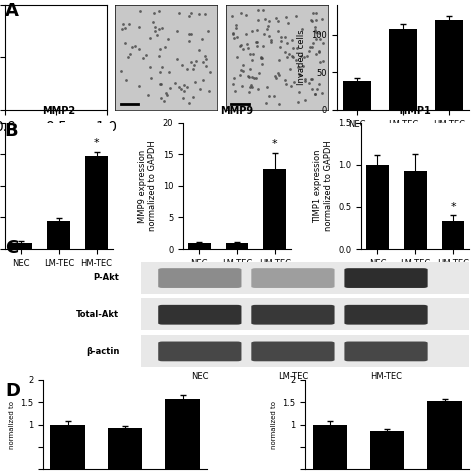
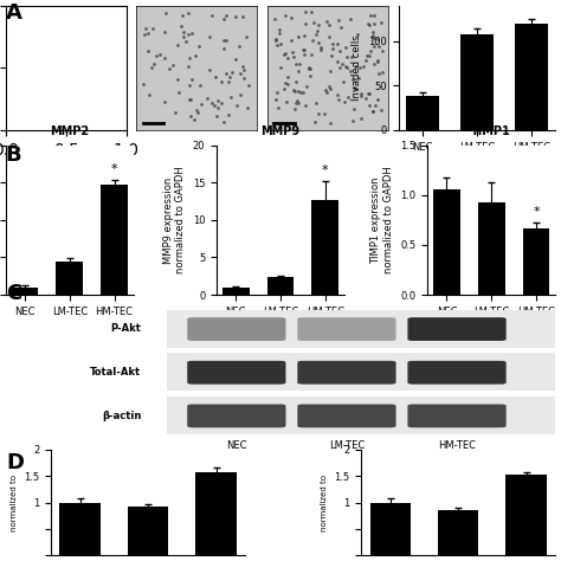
MMP9/LM-TEC: 1.0 -> 2.4
TIMP1/NEC: 1.00 -> 1.06
TIMP1/HM-TEC: 0.33 -> 0.66
